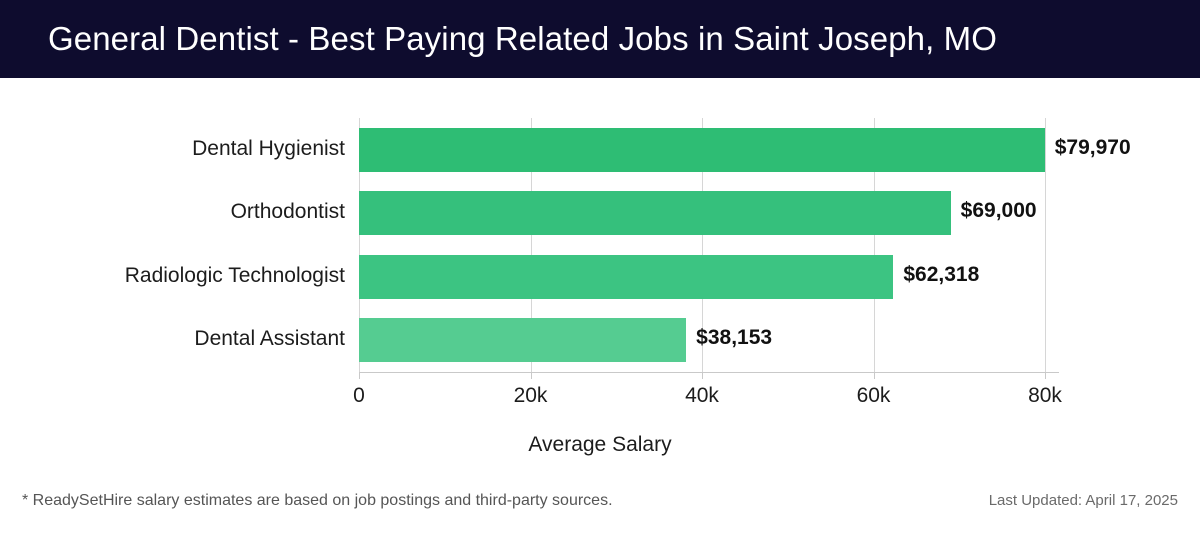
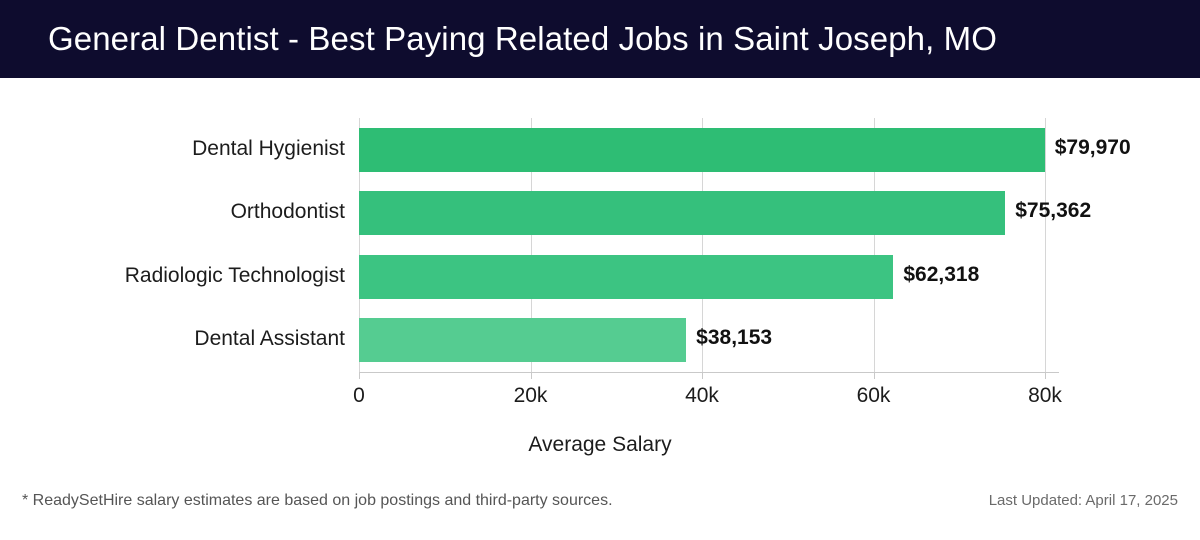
Orthodontist: $69,000 -> $75,362
